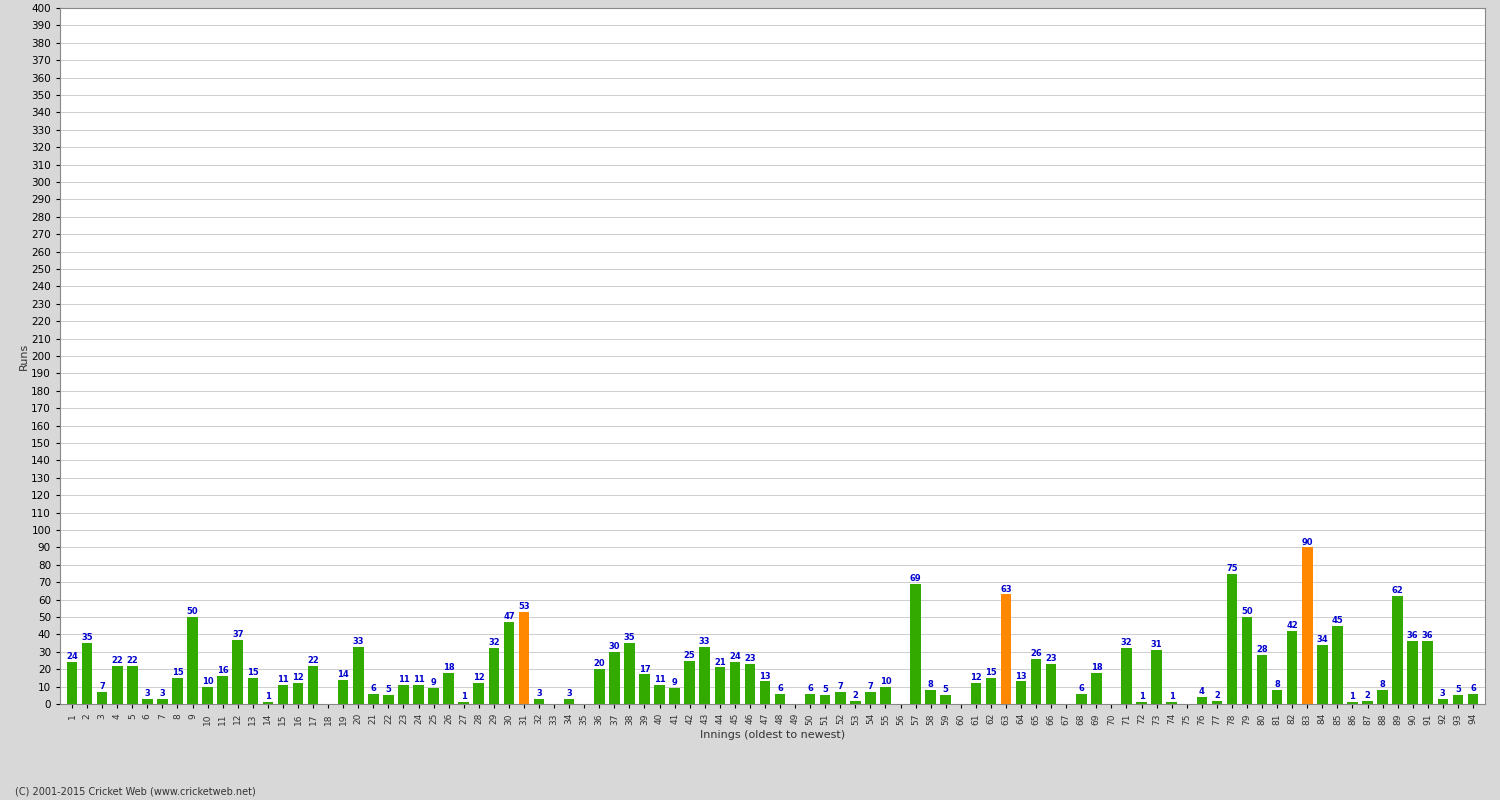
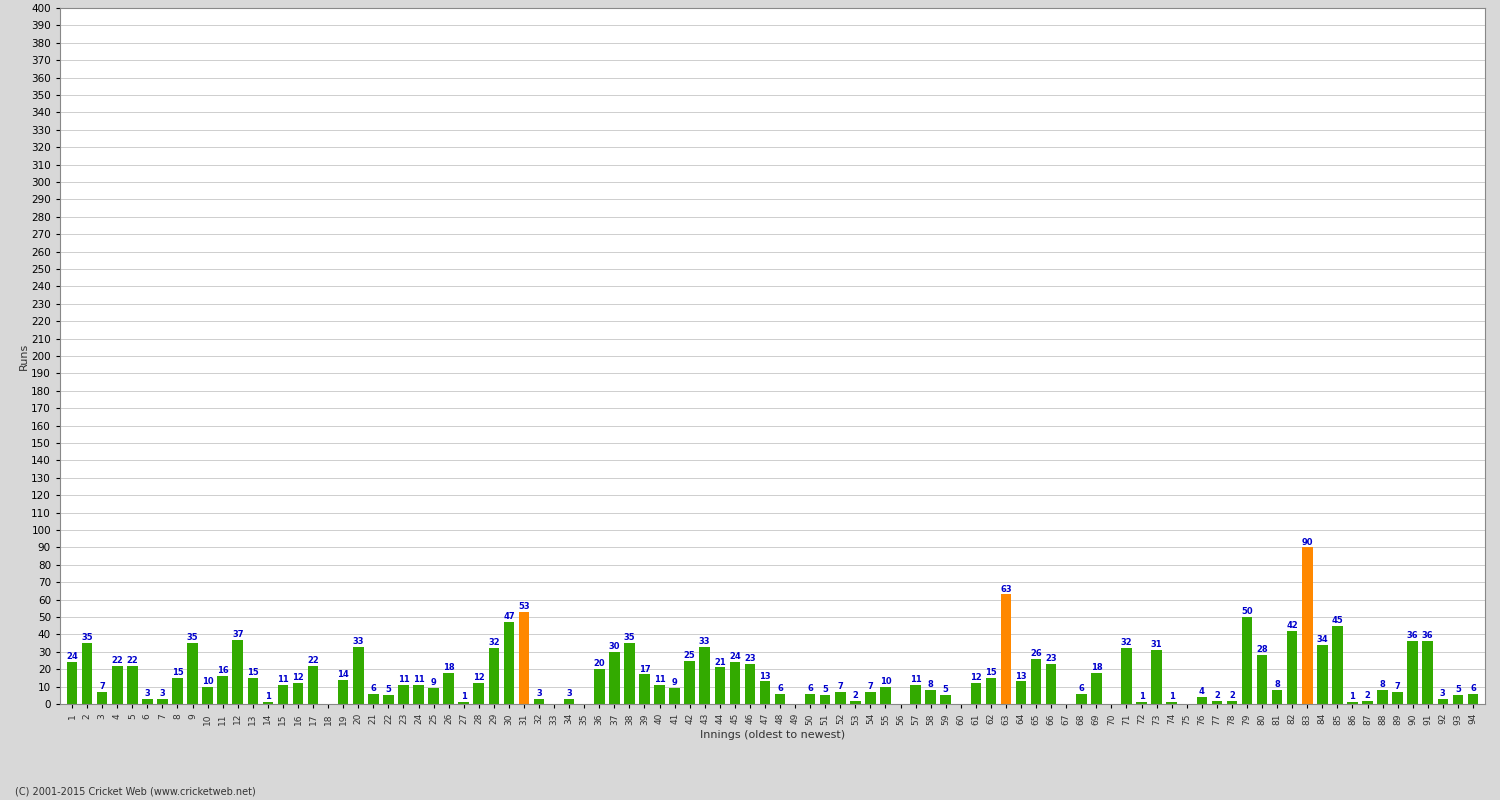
9: 50 -> 35
57: 69 -> 11
78: 75 -> 2
89: 62 -> 7
